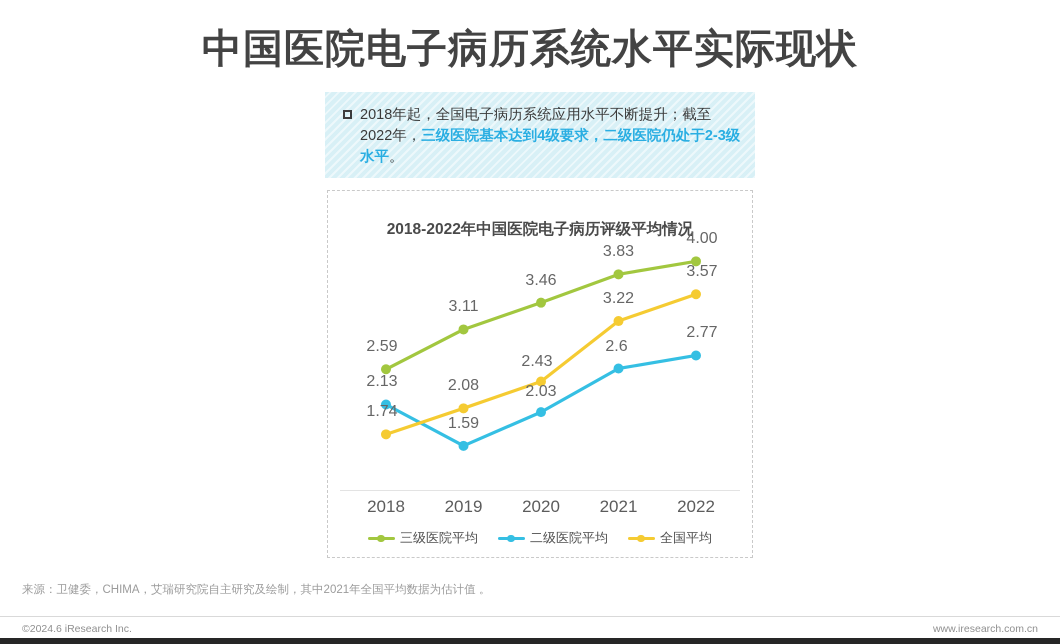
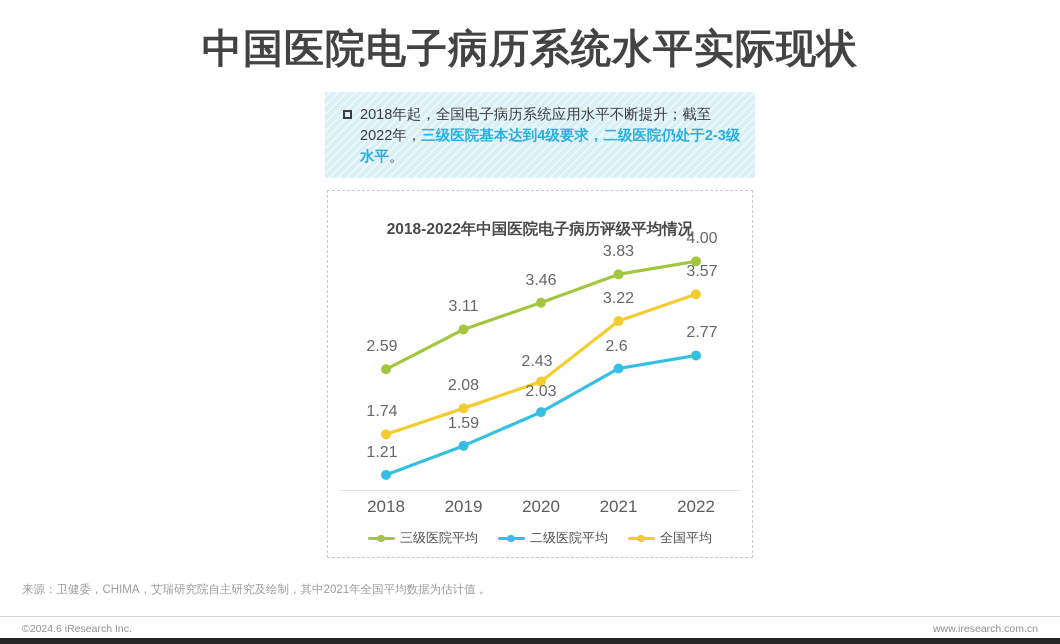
二级医院平均/2018: 2.13 -> 1.21
